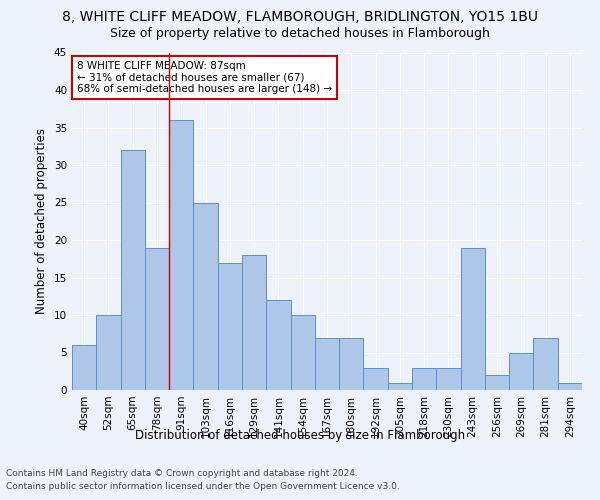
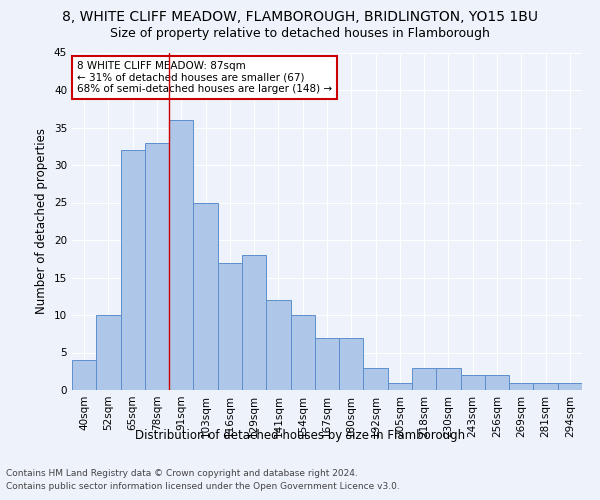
40sqm: 6 -> 4
78sqm: 19 -> 33
243sqm: 19 -> 2
269sqm: 5 -> 1
281sqm: 7 -> 1
